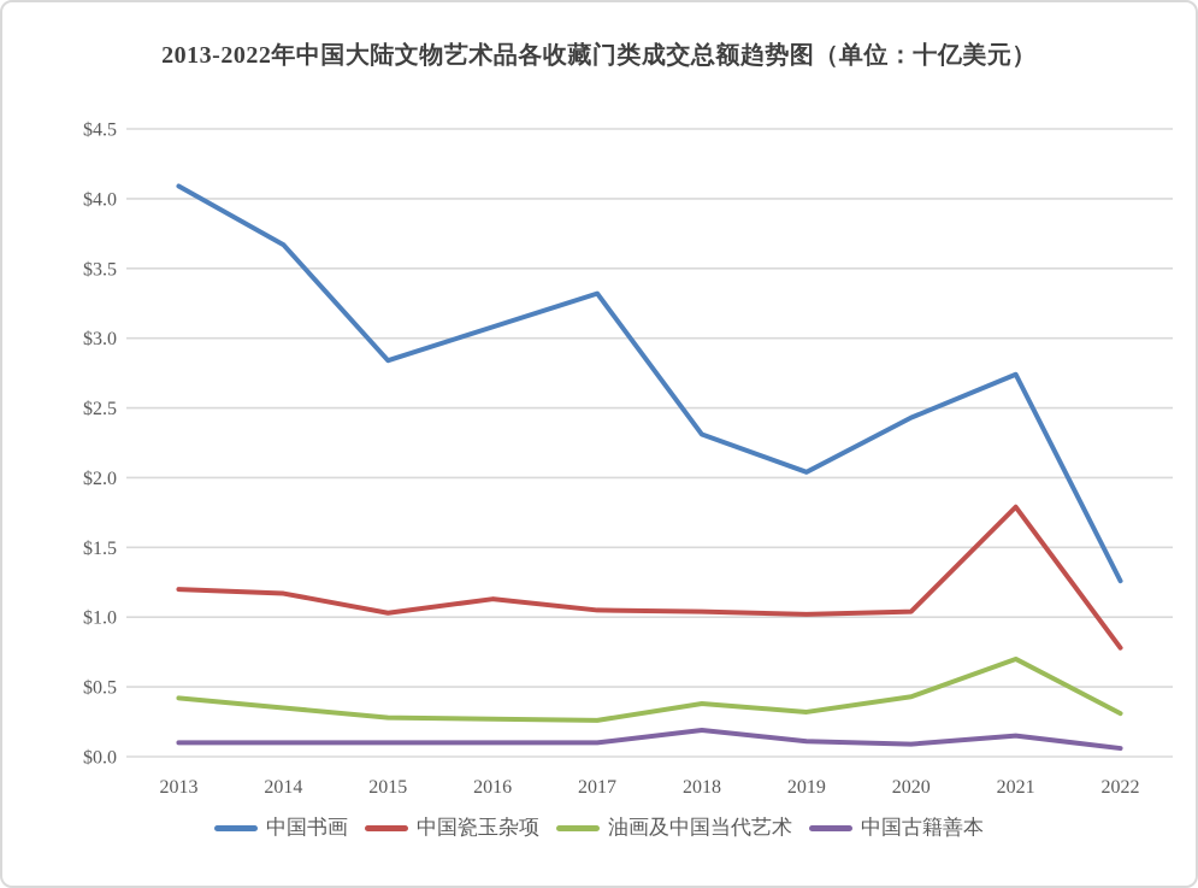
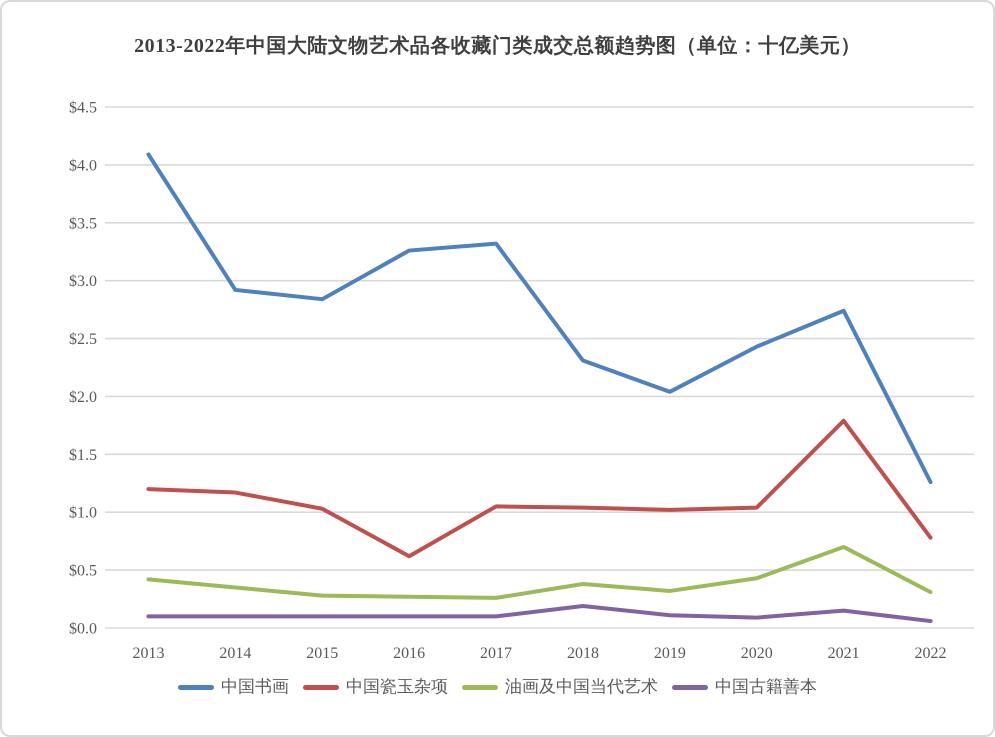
中国书画/2014: $3.67 -> $2.92
中国书画/2016: $3.08 -> $3.26
中国瓷玉杂项/2016: $1.13 -> $0.62
